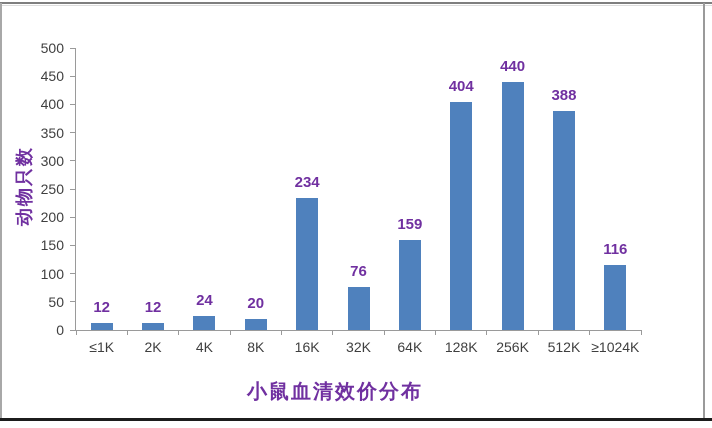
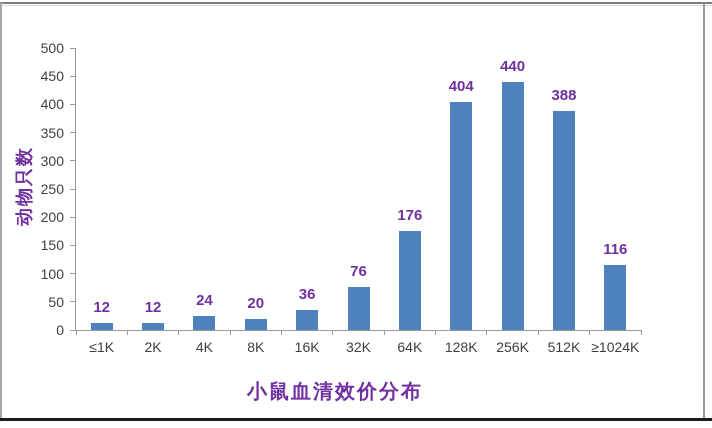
16K: 234 -> 36
64K: 159 -> 176
